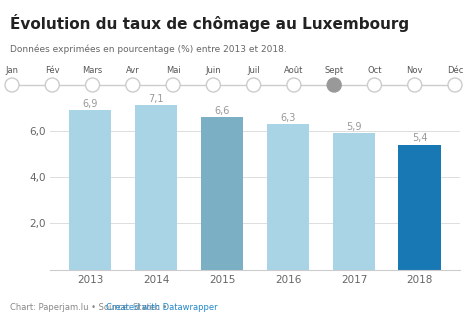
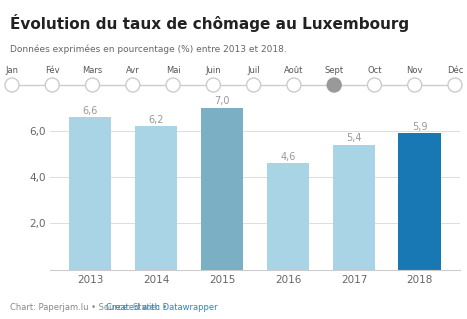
2013: 6,9 -> 6,6
2014: 7,1 -> 6,2
2015: 6,6 -> 7,0
2016: 6,3 -> 4,6
2017: 5,9 -> 5,4
2018: 5,4 -> 5,9
